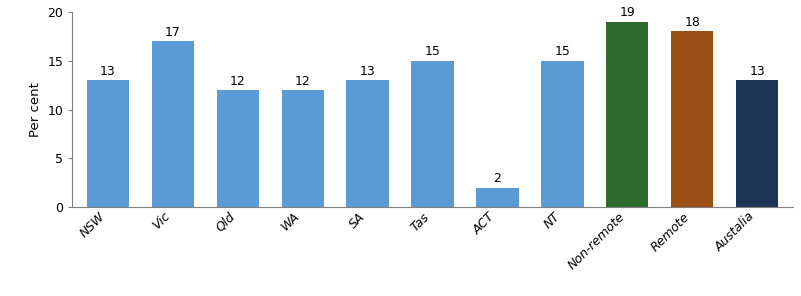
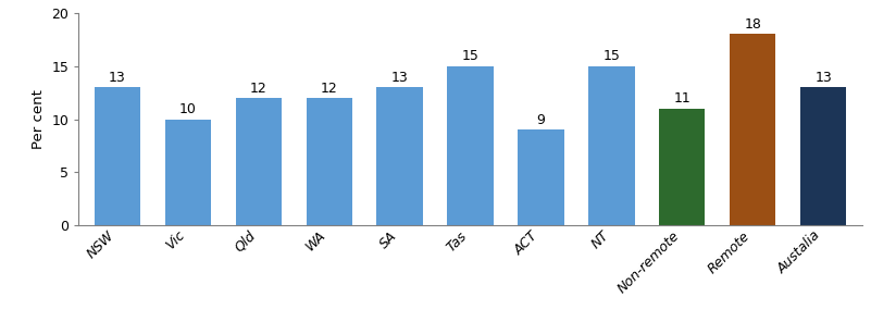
Vic: 17 -> 10
ACT: 2 -> 9
Non-remote: 19 -> 11
